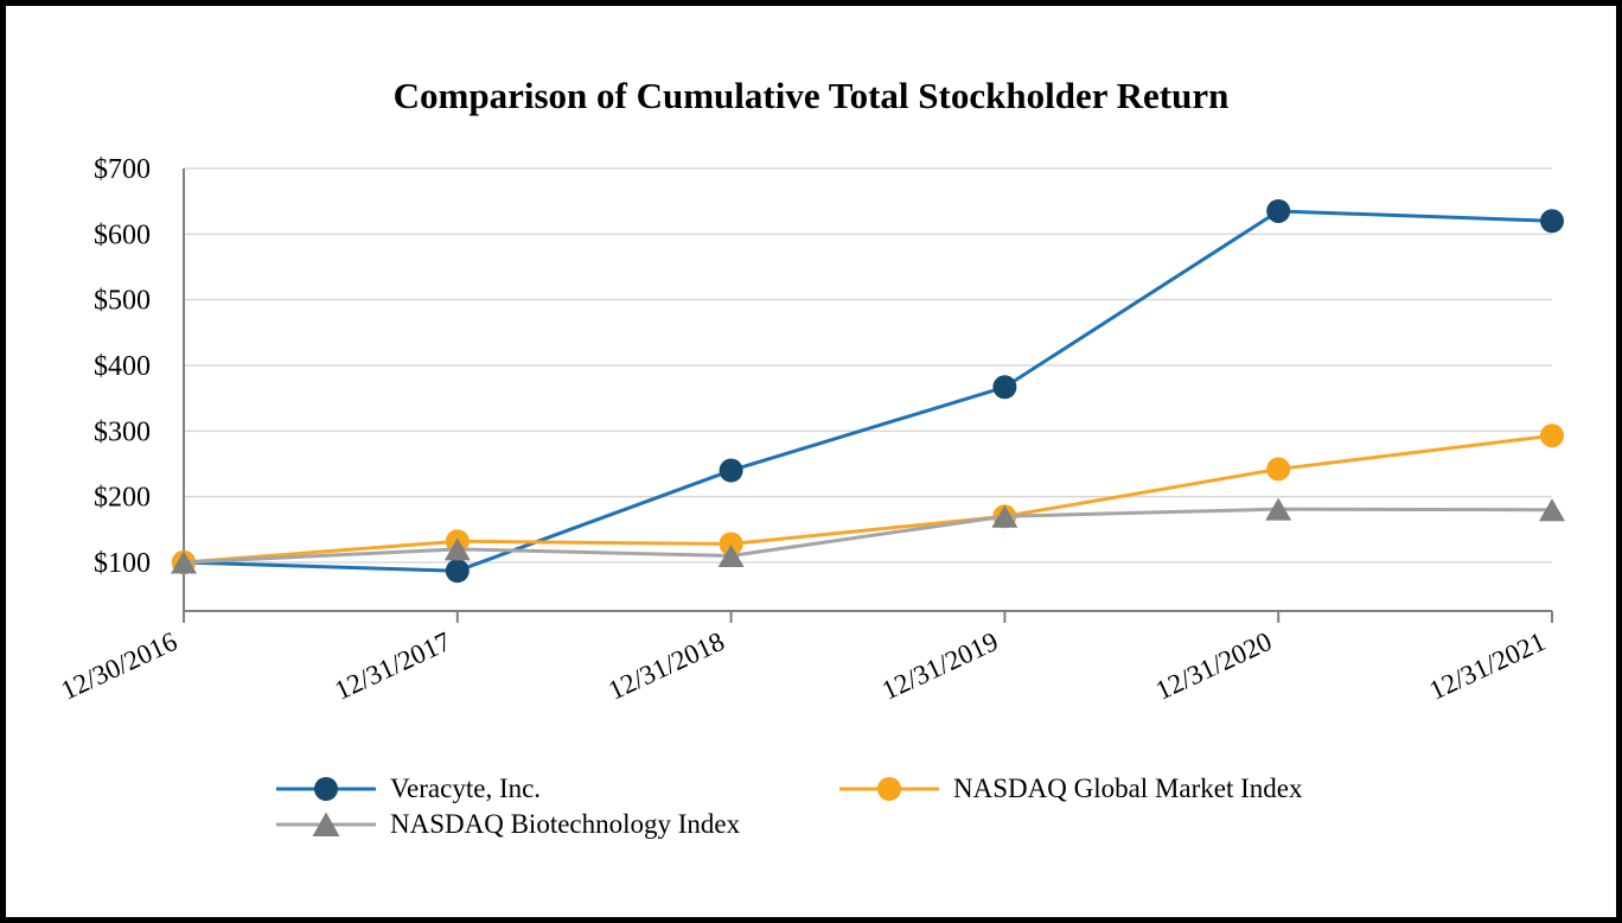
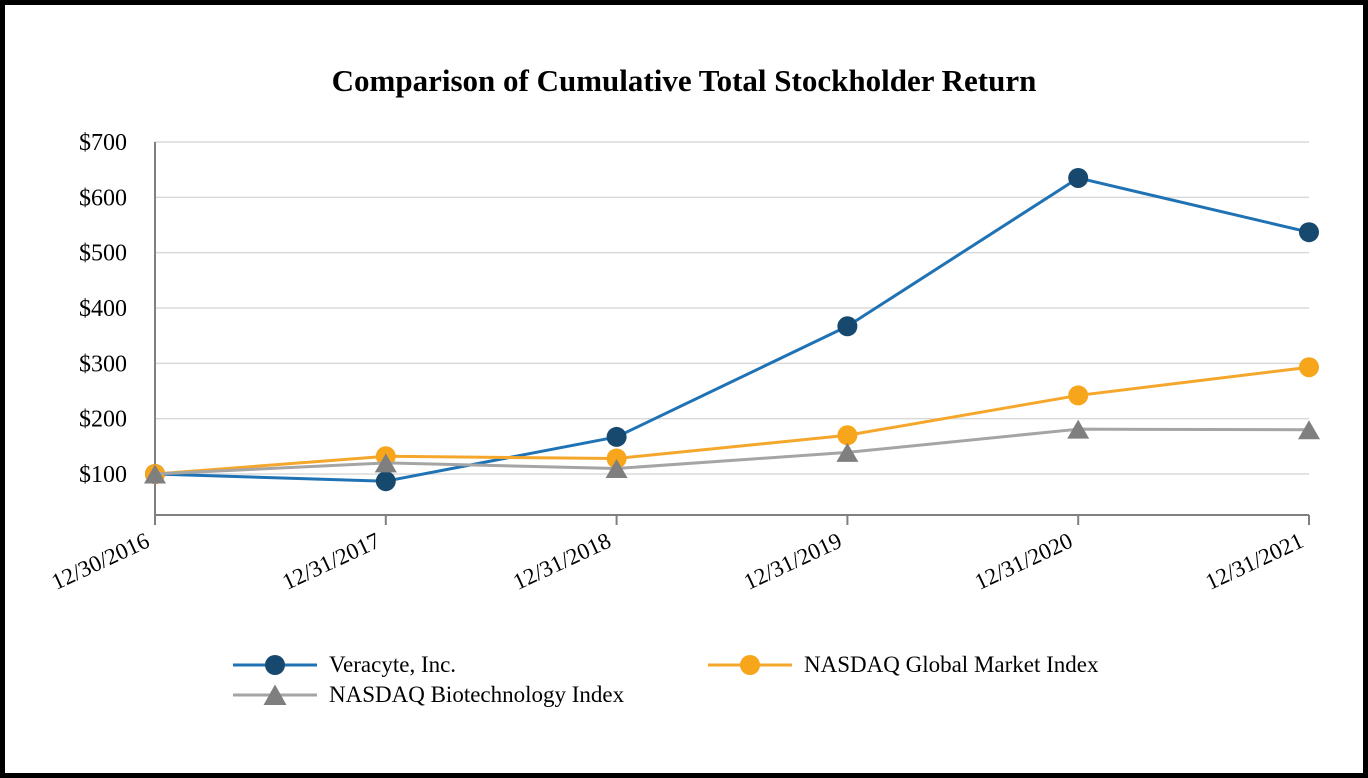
Veracyte, Inc./12/31/2018: $240 -> $170
NASDAQ Biotechnology Index/12/31/2019: $170 -> $140
Veracyte, Inc./12/31/2021: $620 -> $540
